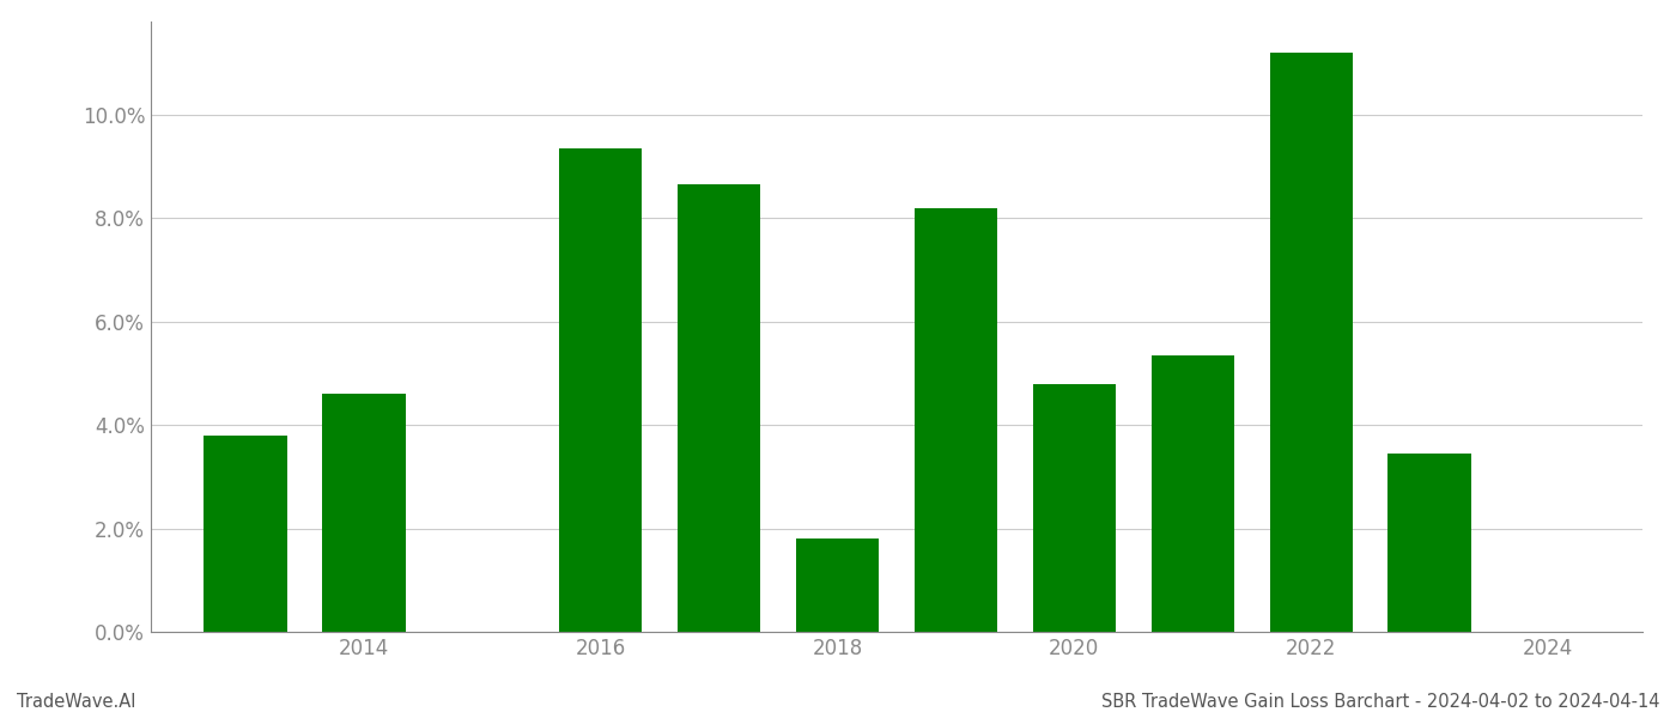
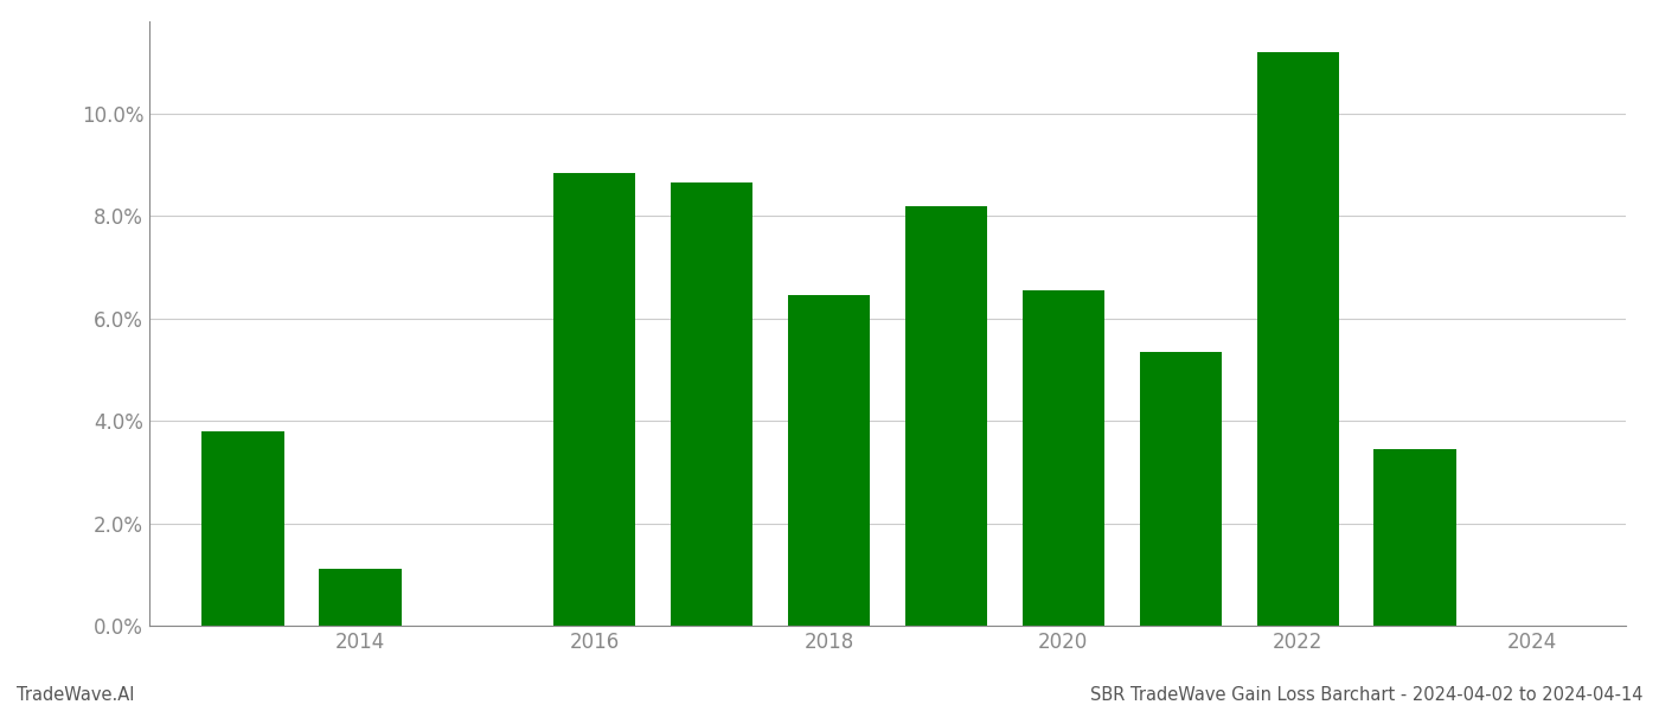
2014: 4.60% -> 1.10%
2016: 9.35% -> 8.85%
2018: 1.80% -> 6.45%
2020: 4.80% -> 6.55%
